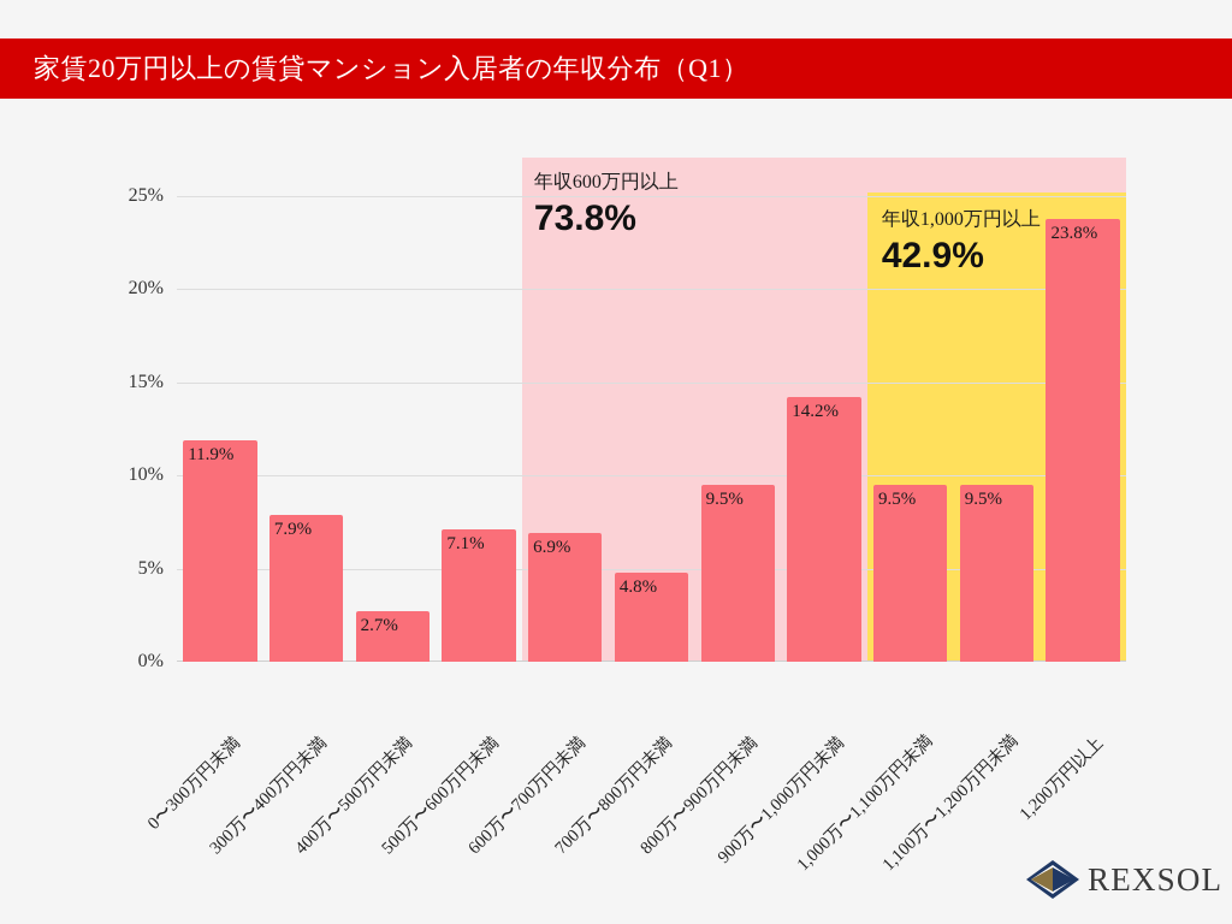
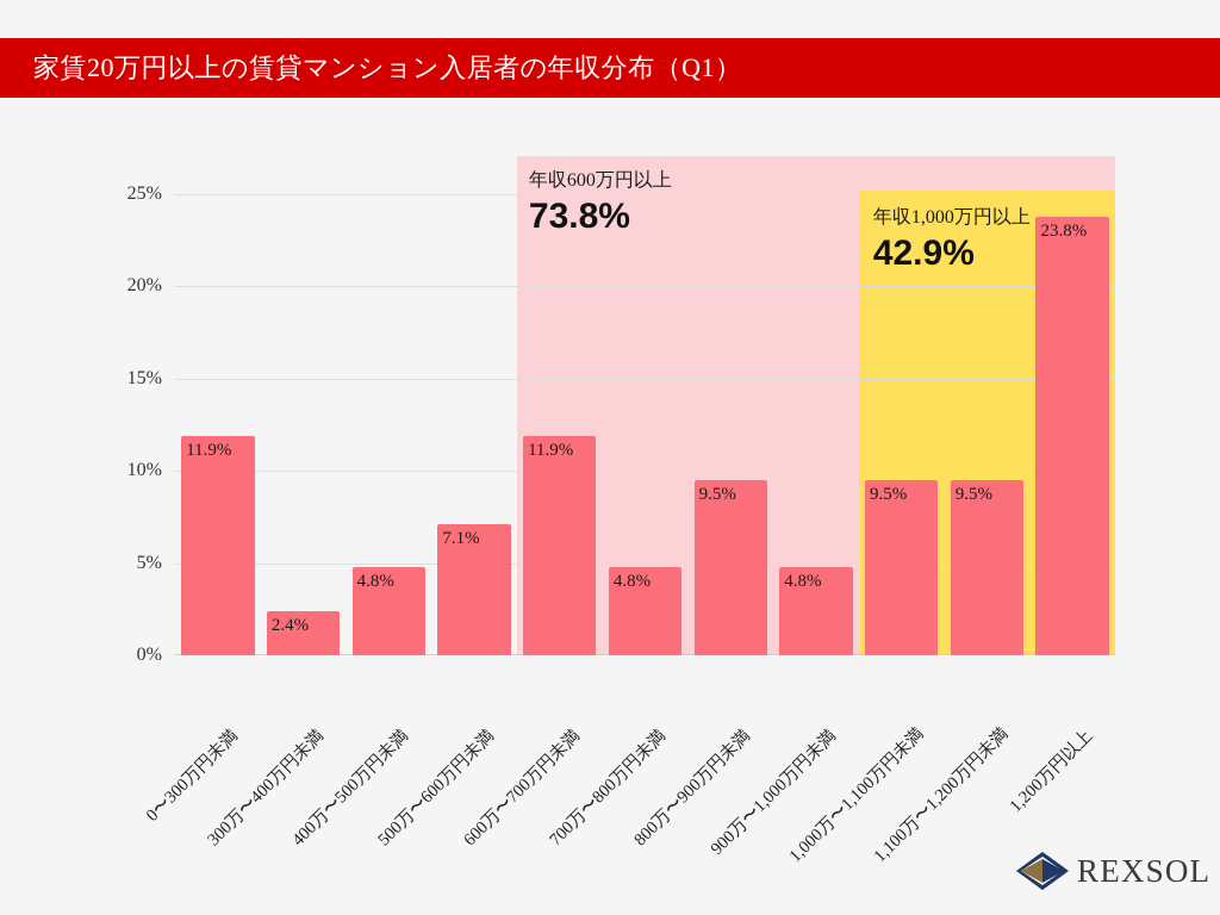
300万〜400万円未満: 7.9% -> 2.4%
400万〜500万円未満: 2.7% -> 4.8%
600万〜700万円未満: 6.9% -> 11.9%
900万〜1,000万円未満: 14.2% -> 4.8%
